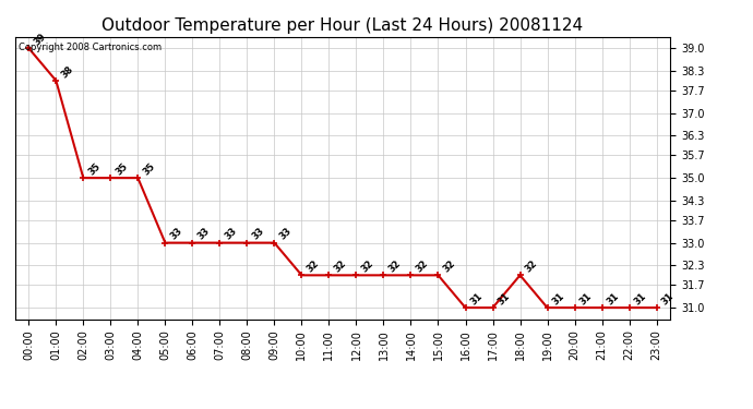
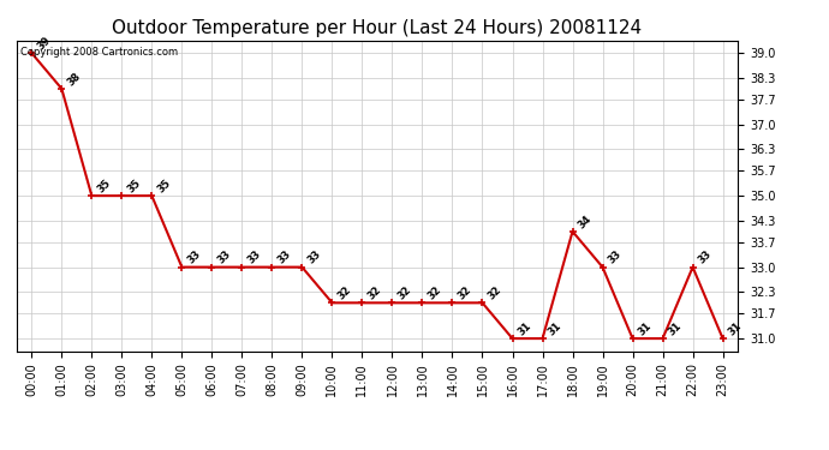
18:00: 32 -> 34
19:00: 31 -> 33
22:00: 31 -> 33
